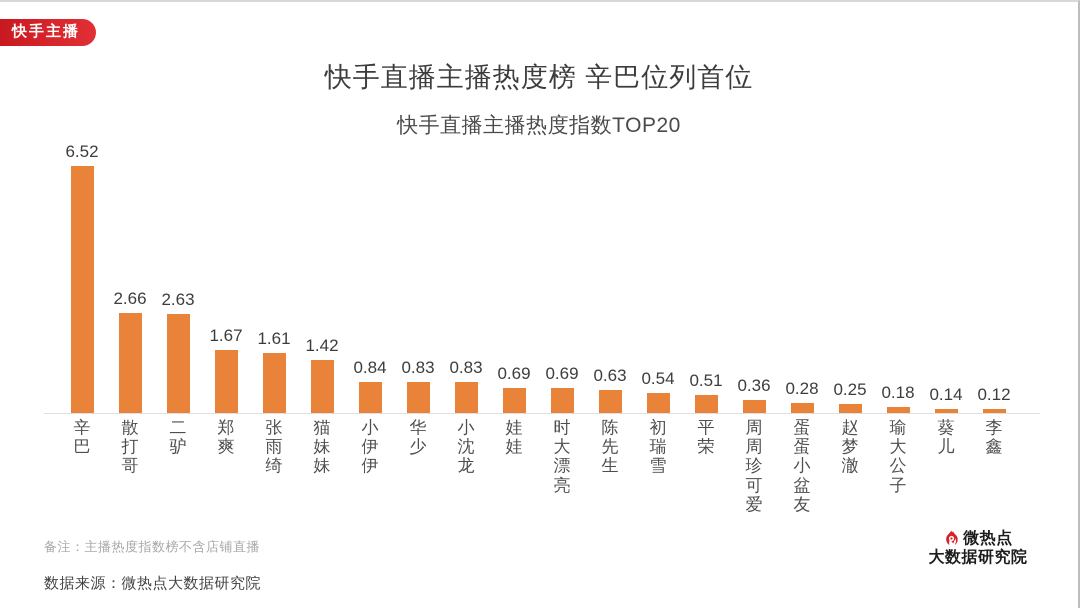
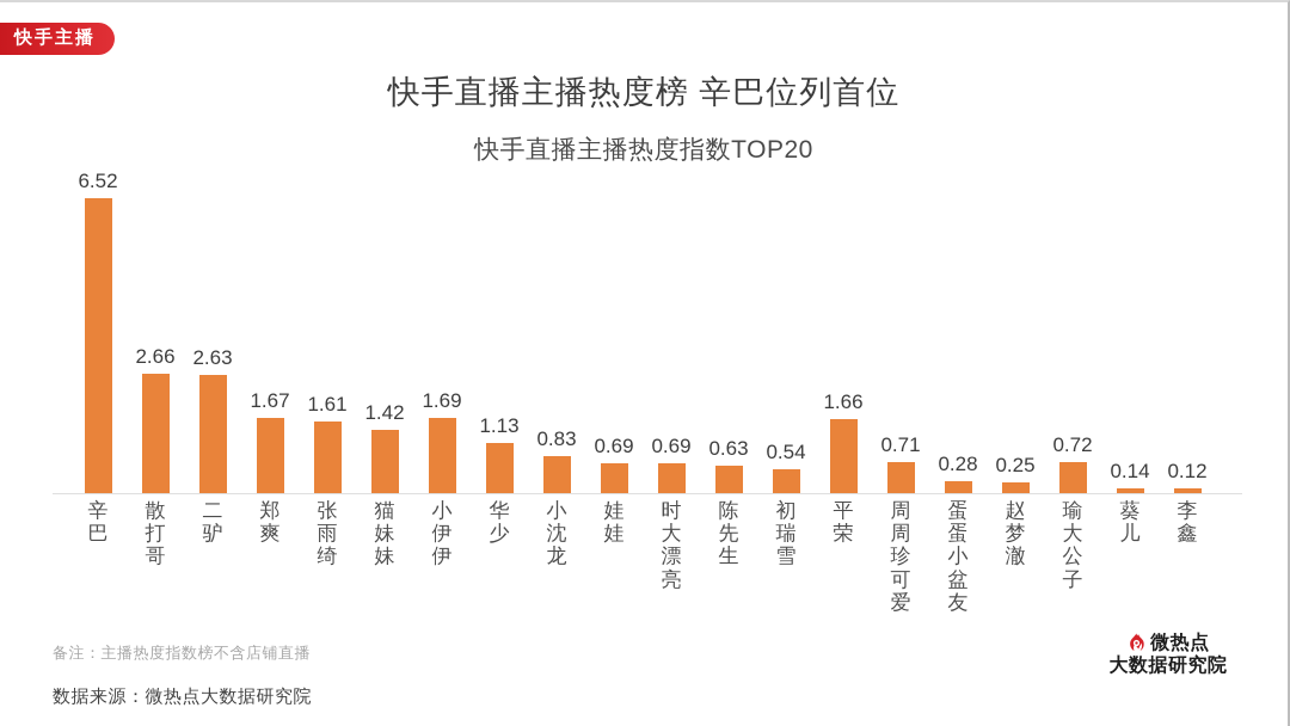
小伊伊: 0.84 -> 1.69
华少: 0.83 -> 1.13
平荣: 0.51 -> 1.66
周周珍可爱: 0.36 -> 0.71
瑜大公子: 0.18 -> 0.72
